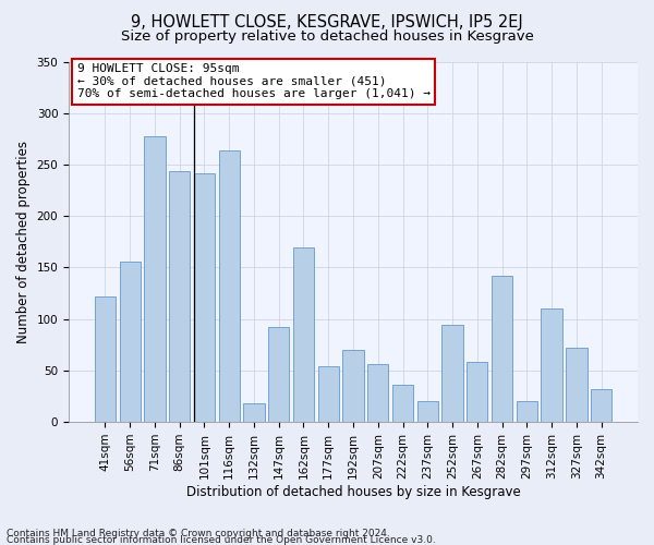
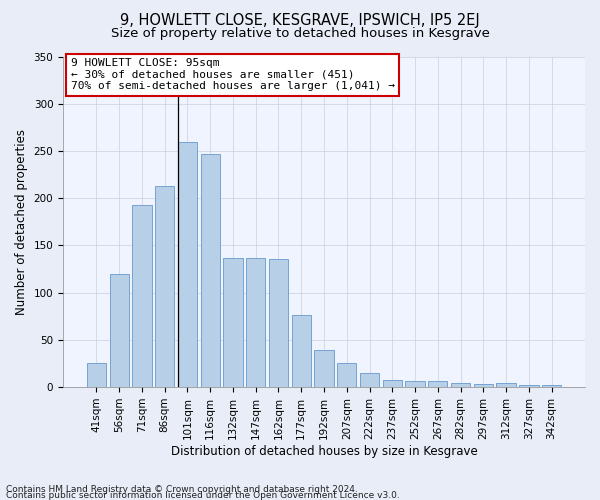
41sqm: 122 -> 25
56sqm: 156 -> 120
71sqm: 278 -> 193
86sqm: 244 -> 213
101sqm: 242 -> 259
116sqm: 264 -> 247
132sqm: 18 -> 137
147sqm: 92 -> 137
162sqm: 170 -> 136
177sqm: 54 -> 76
192sqm: 70 -> 39
207sqm: 56 -> 25
222sqm: 36 -> 15
237sqm: 20 -> 8
252sqm: 94 -> 6
267sqm: 58 -> 6
282sqm: 142 -> 4
297sqm: 20 -> 3
312sqm: 110 -> 4
327sqm: 72 -> 2
342sqm: 32 -> 2
